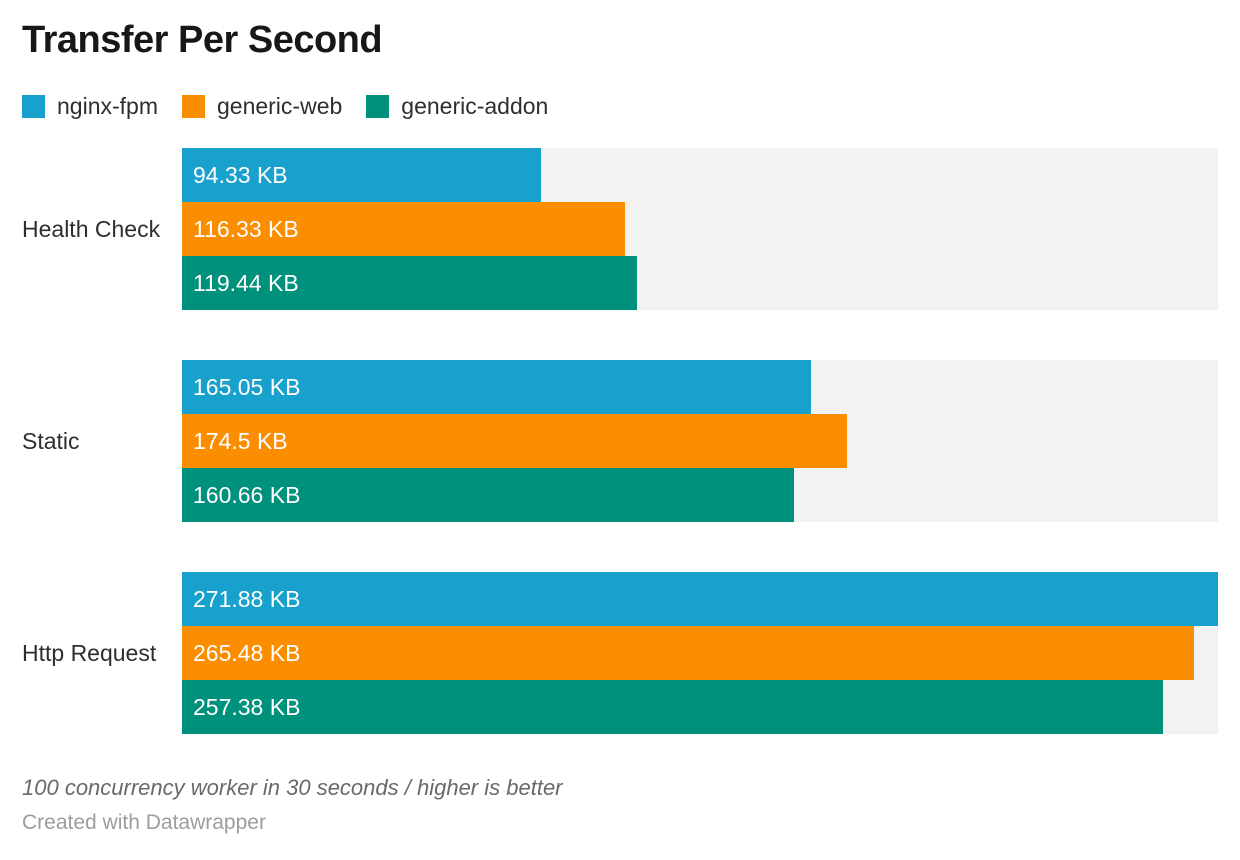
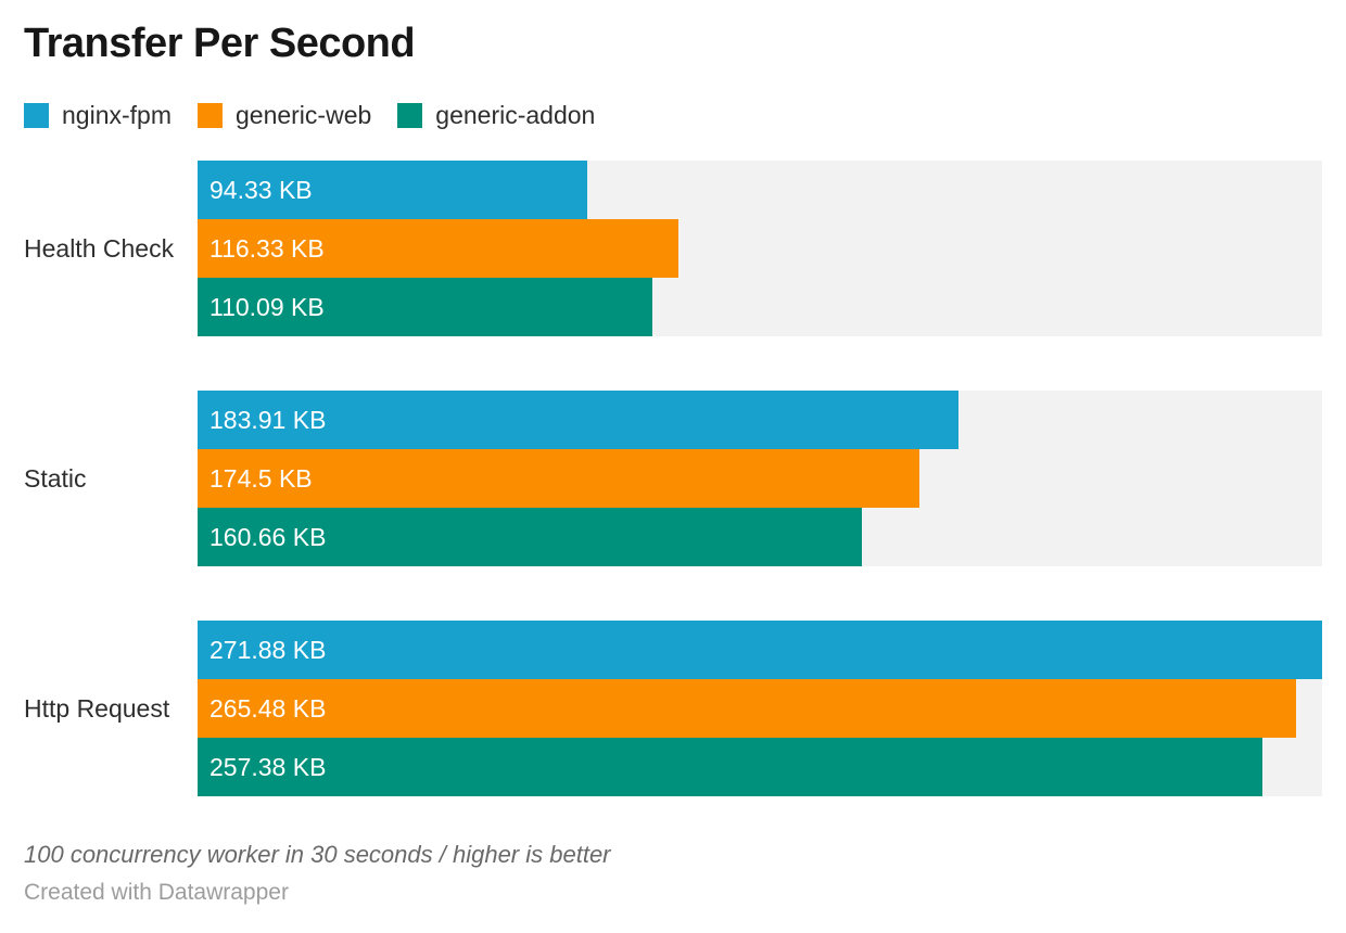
generic-addon/Health Check: 119.44 -> 110.09
nginx-fpm/Static: 165.05 -> 183.91
